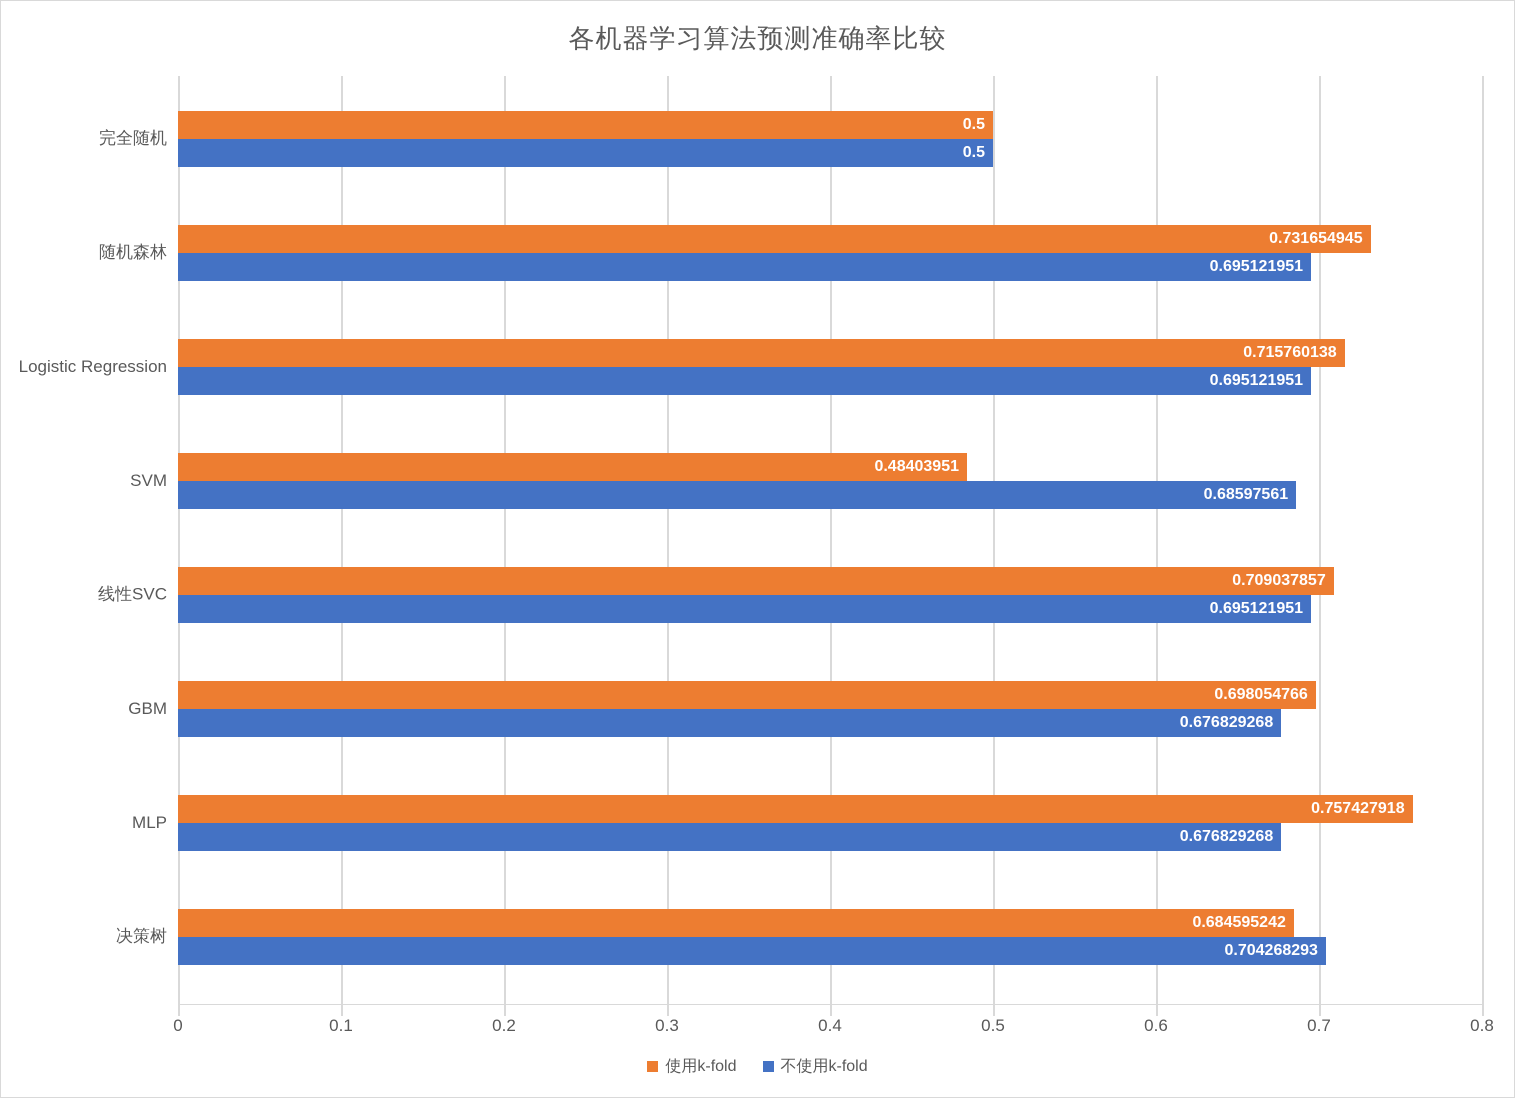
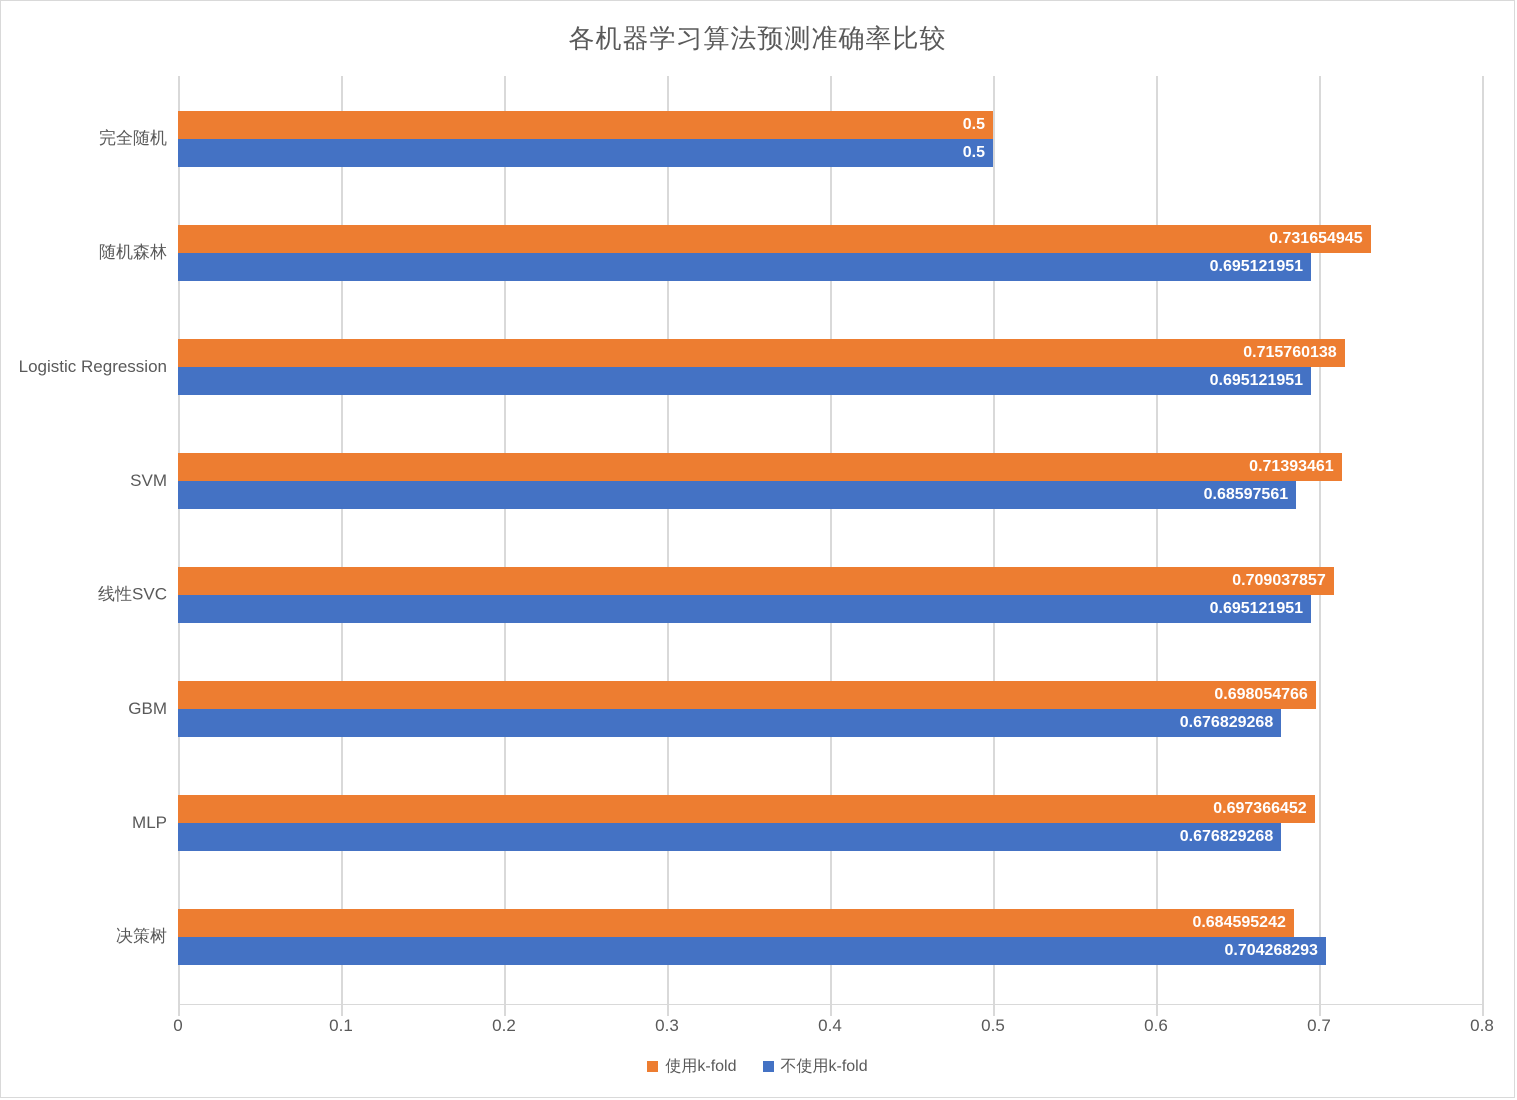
使用k-fold/SVM: 0.48403951 -> 0.71393461
使用k-fold/MLP: 0.757427918 -> 0.697366452
